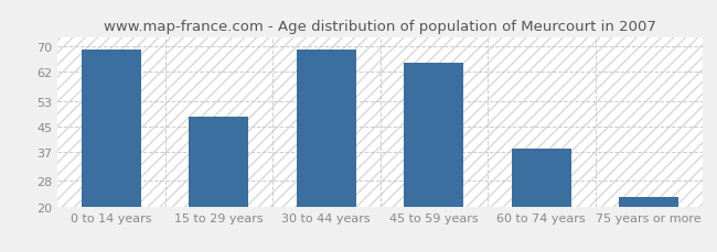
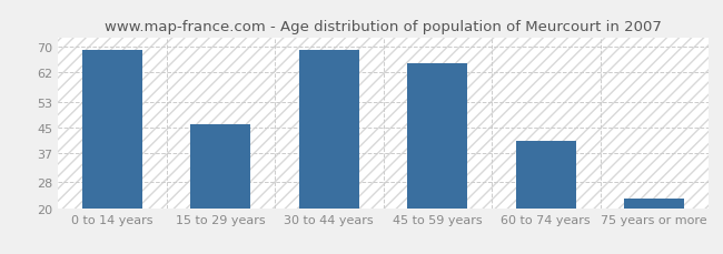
15 to 29 years: 48 -> 46
60 to 74 years: 38 -> 41
